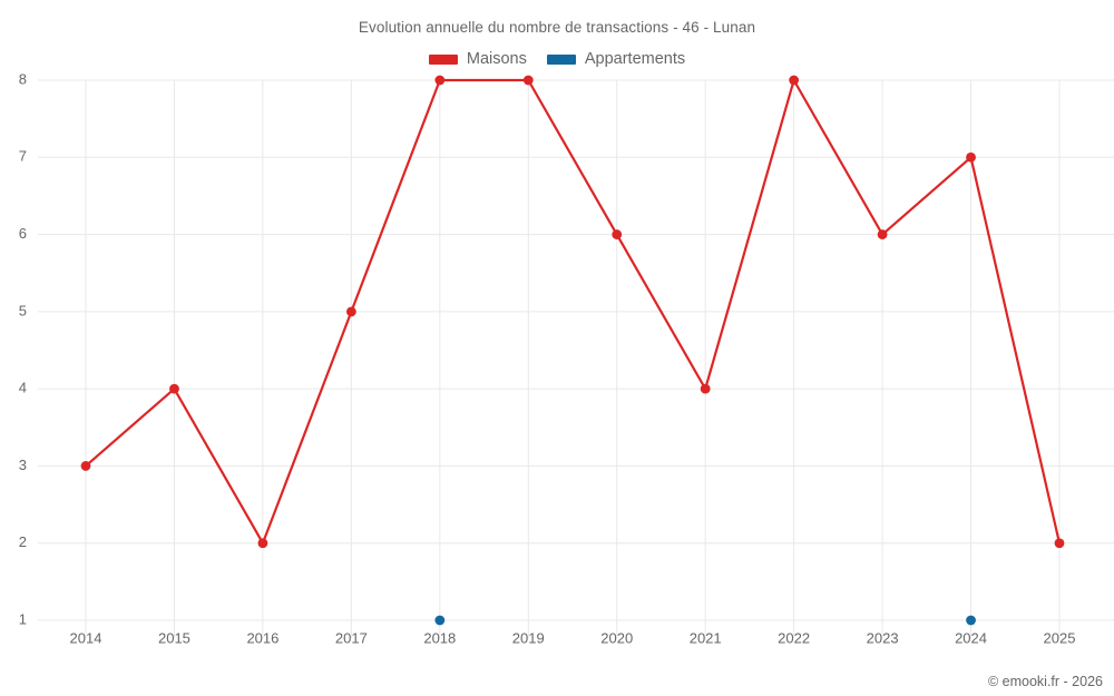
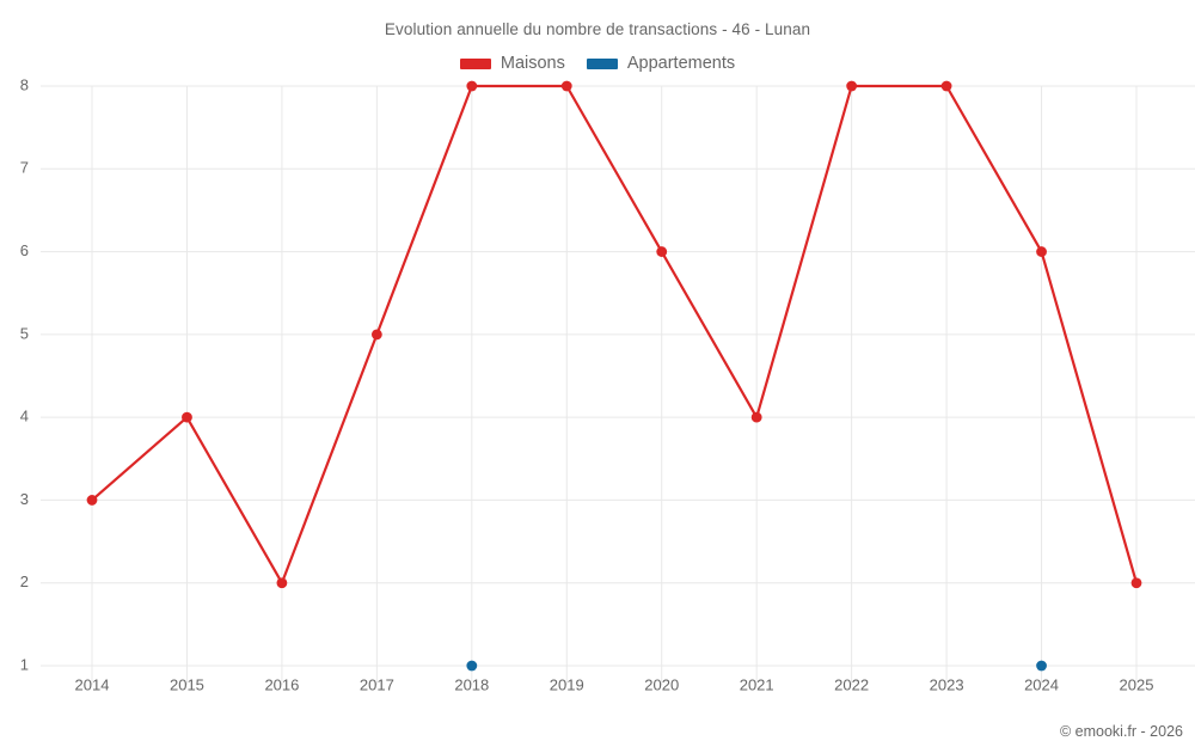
Maisons/2023: 6 -> 8
Maisons/2024: 7 -> 6
